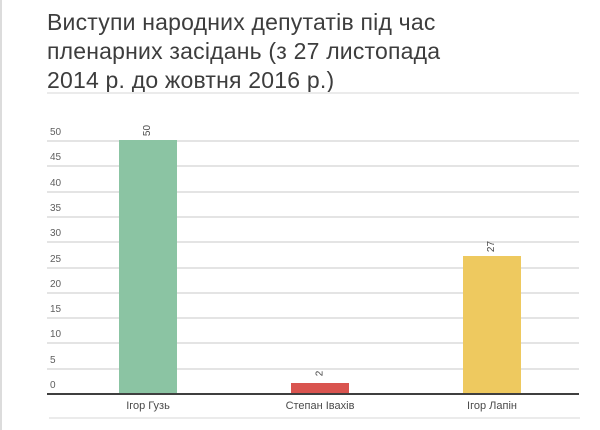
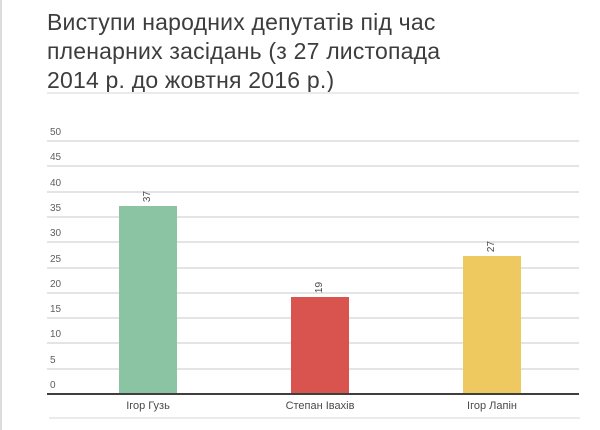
Ігор Гузь: 50 -> 37
Степан Івахів: 2 -> 19
